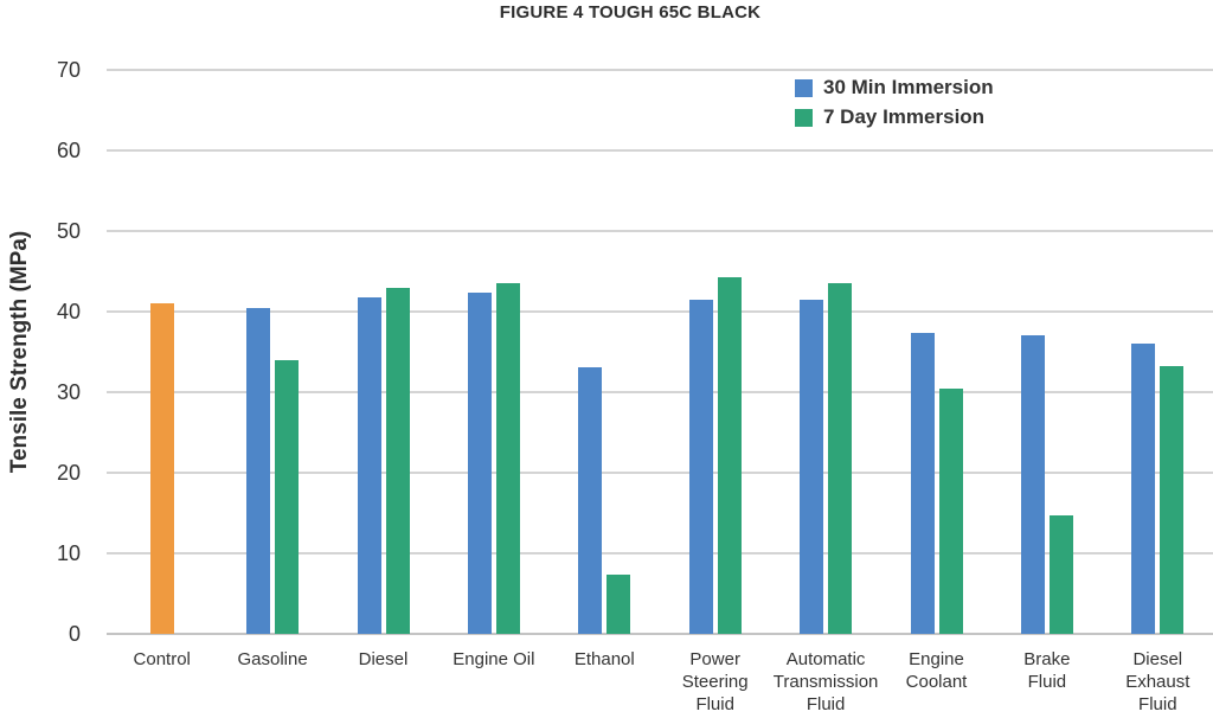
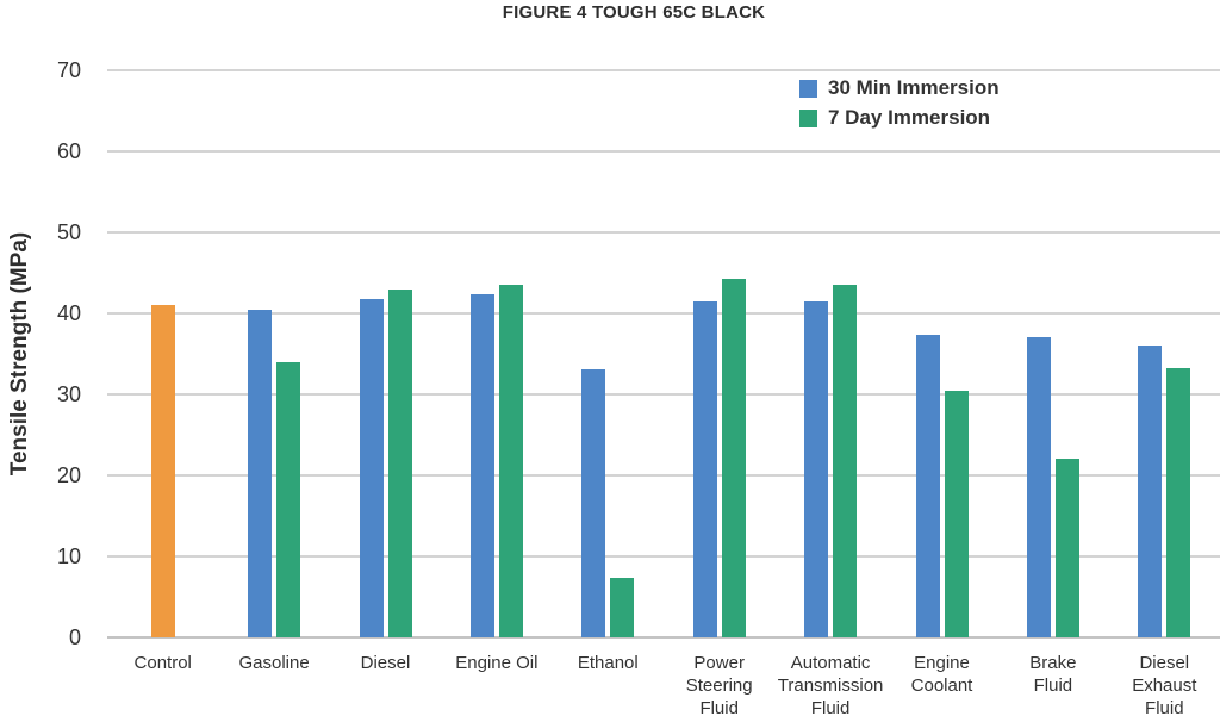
7 Day Immersion/Brake Fluid: 15 -> 22
